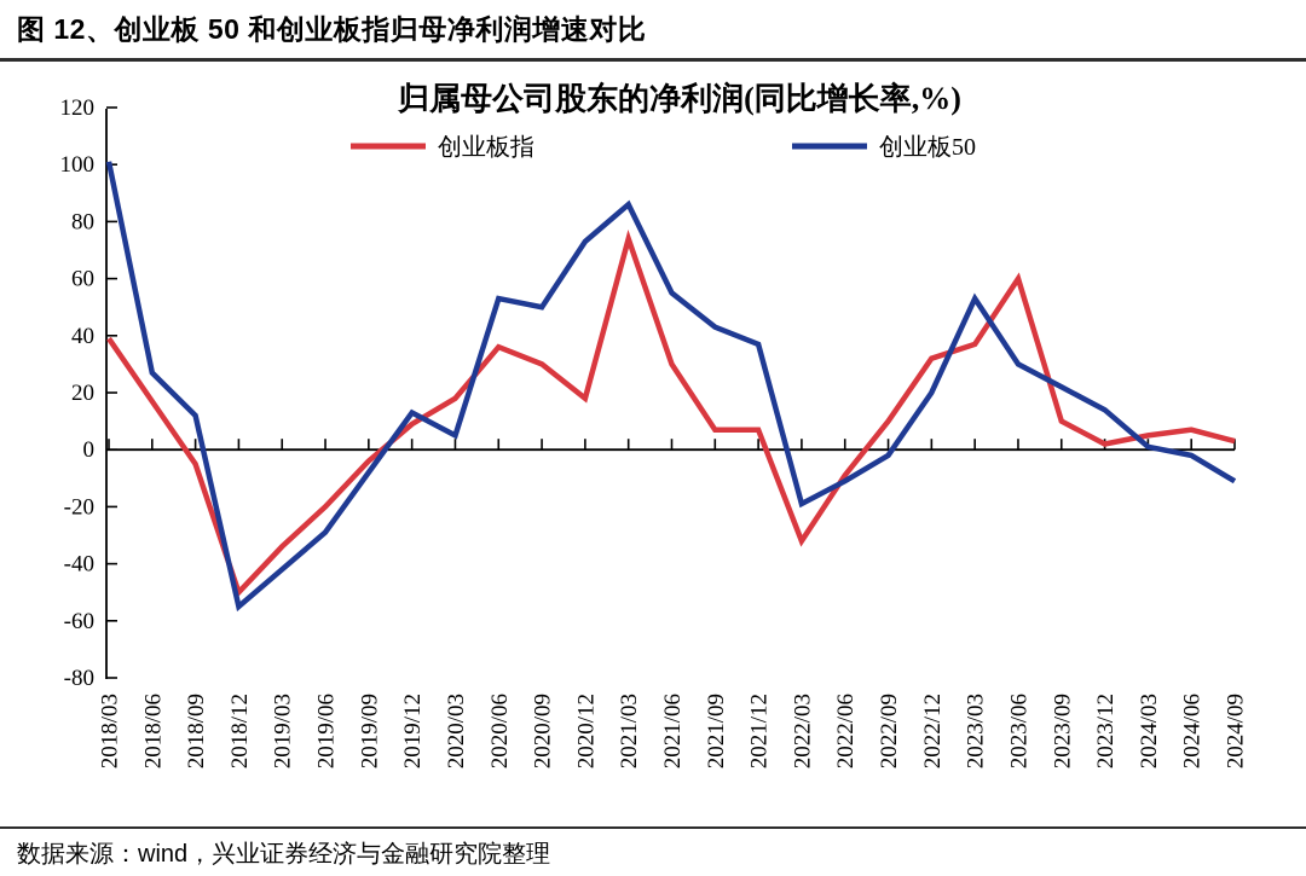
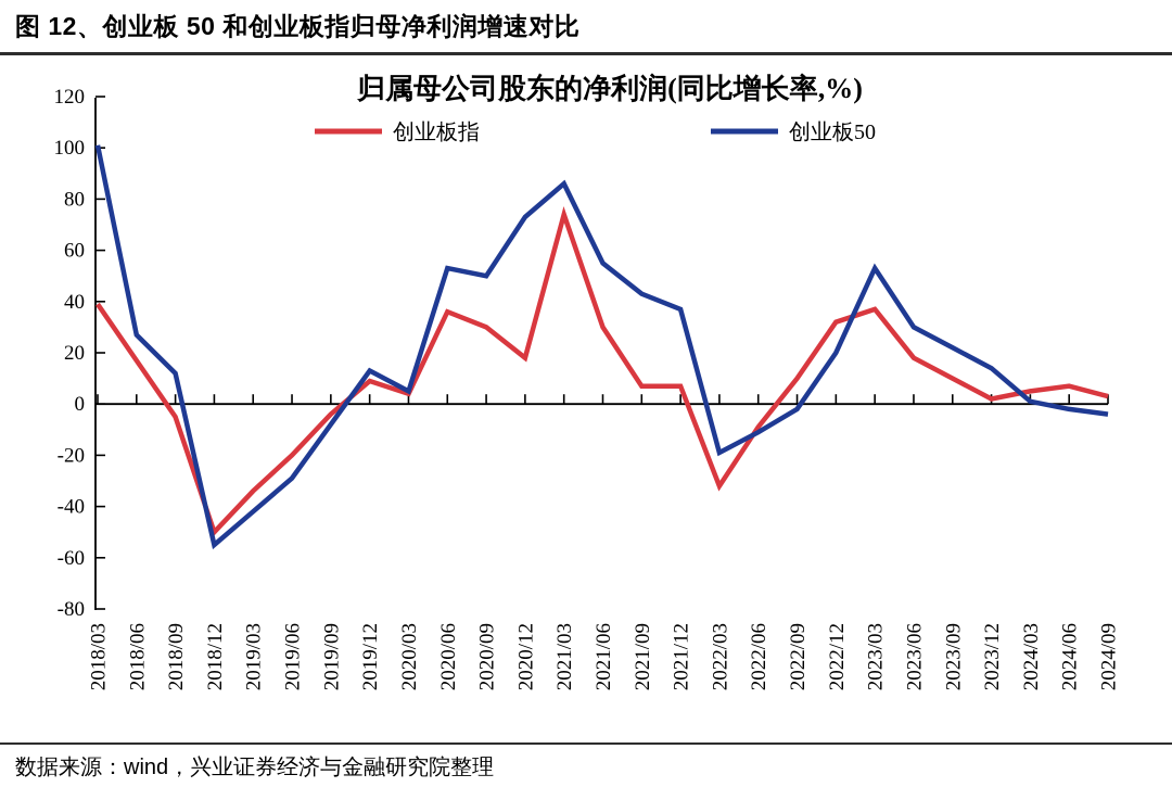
创业板指/2020/03: 18 -> 4
创业板指/2023/06: 60 -> 18
创业板50/2024/09: -11 -> -4
